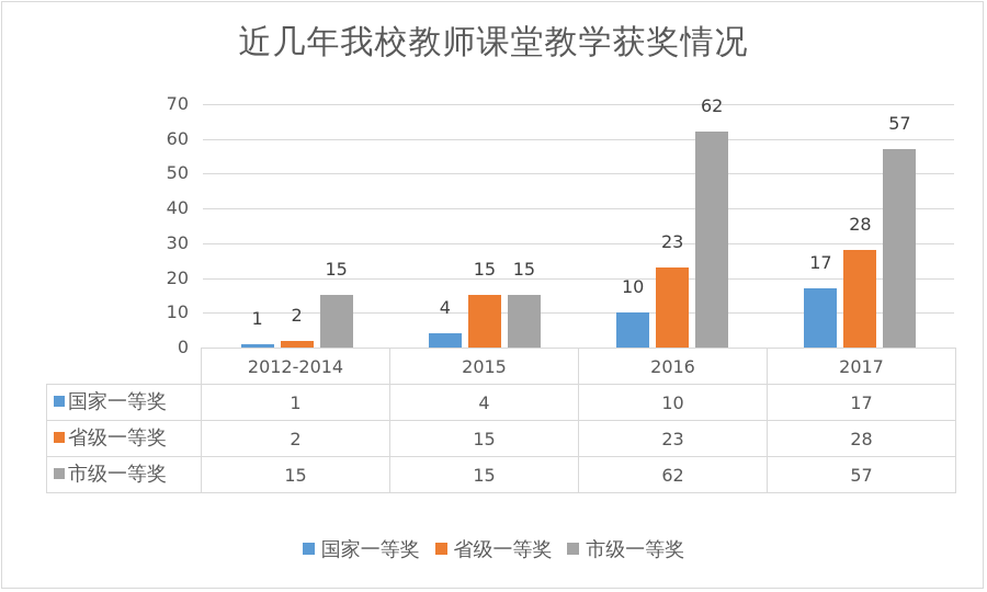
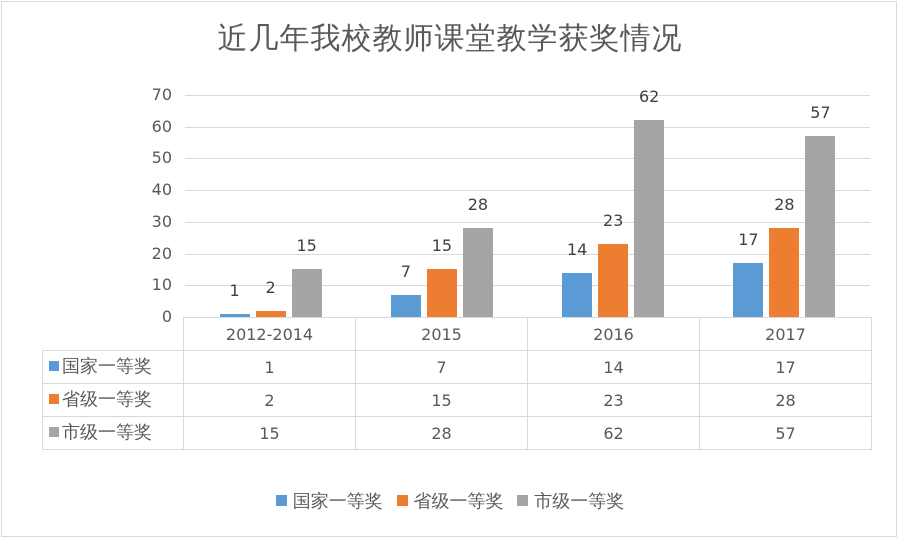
国家一等奖/2015: 4 -> 7
市级一等奖/2015: 15 -> 28
国家一等奖/2016: 10 -> 14
